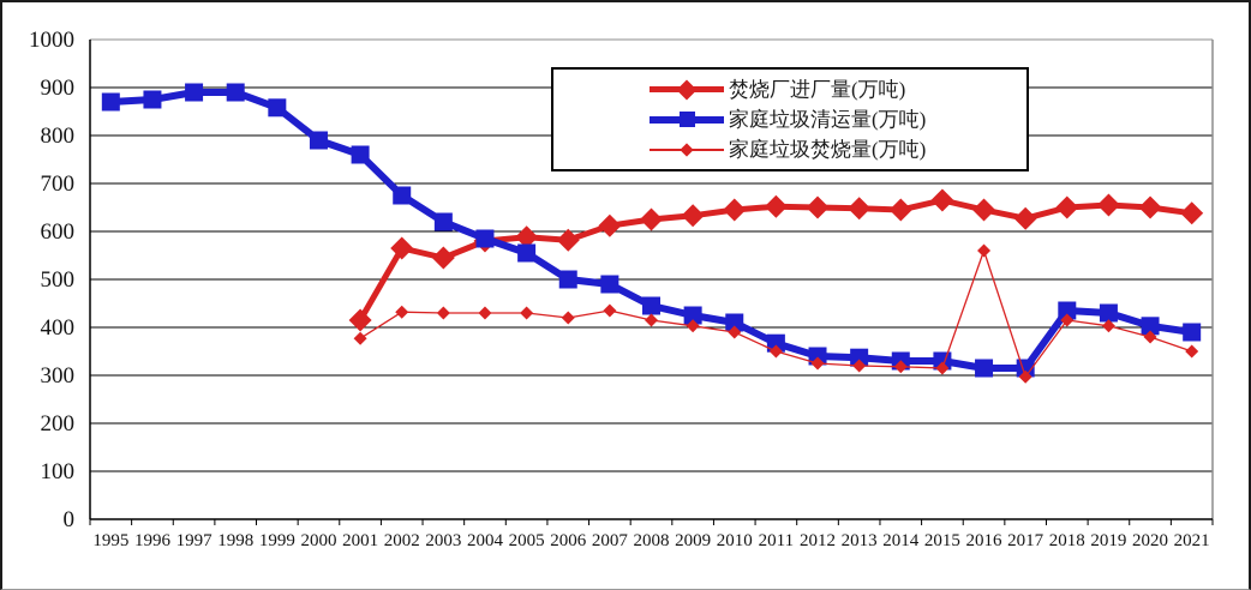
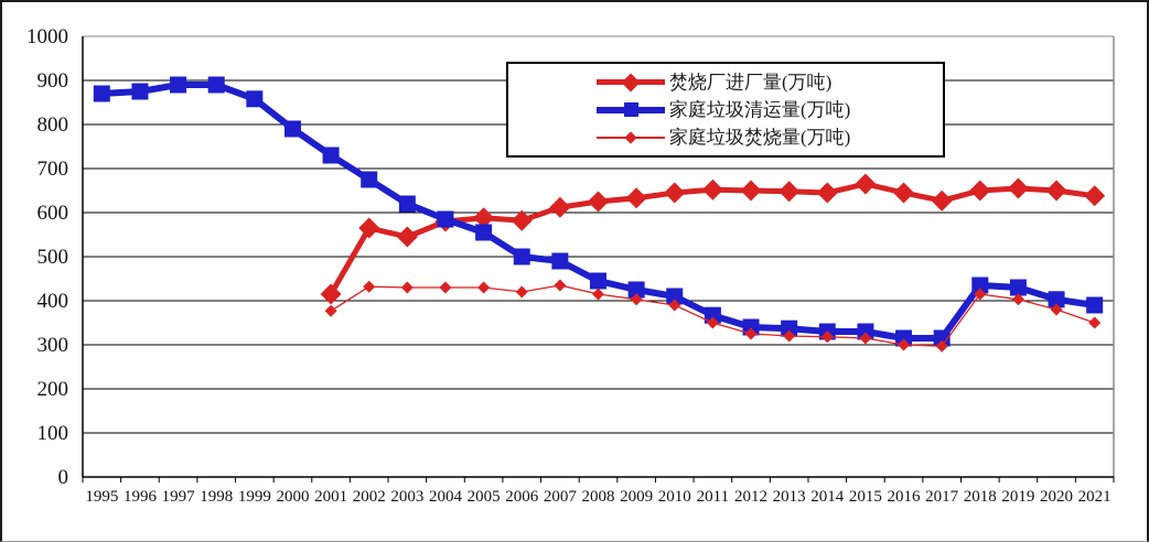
家庭垃圾清运量(万吨)/2001: 760 -> 730
家庭垃圾焚烧量(万吨)/2016: 560 -> 300
